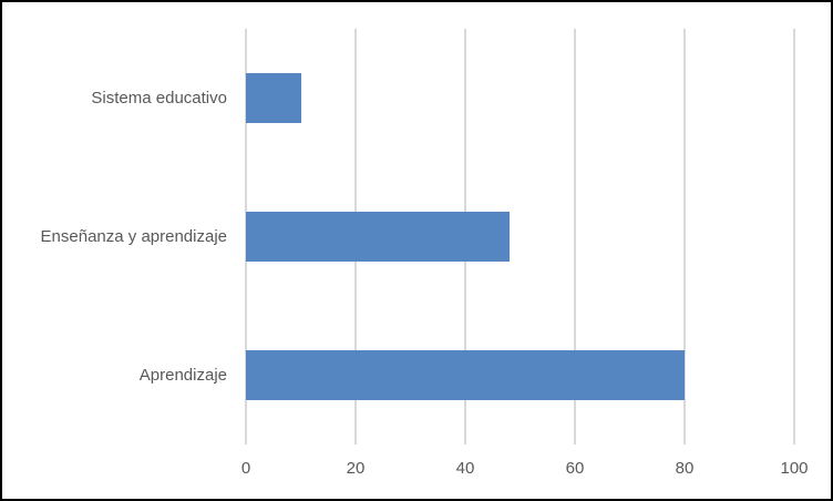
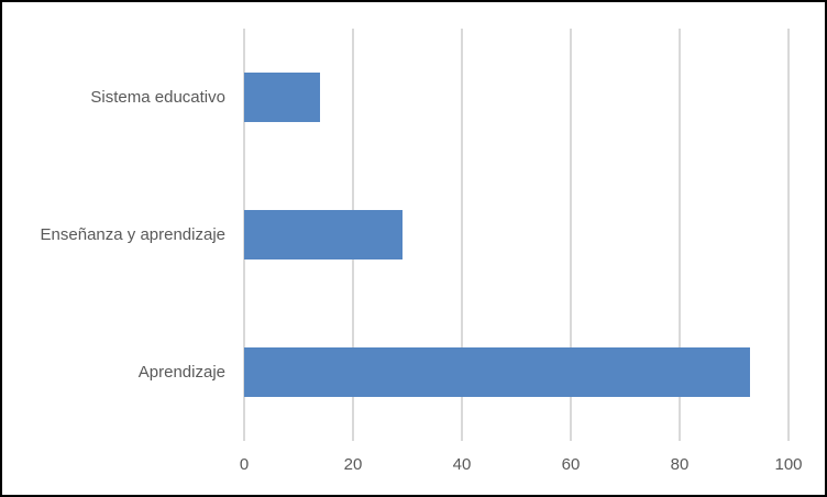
Sistema educativo: 10 -> 14
Enseñanza y aprendizaje: 48 -> 29
Aprendizaje: 80 -> 93
